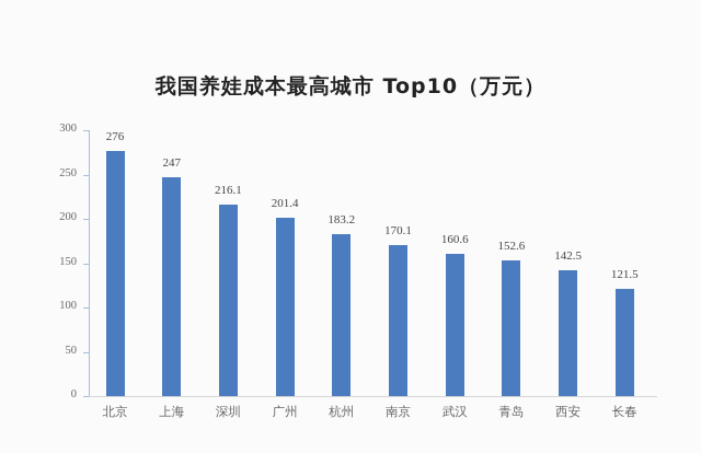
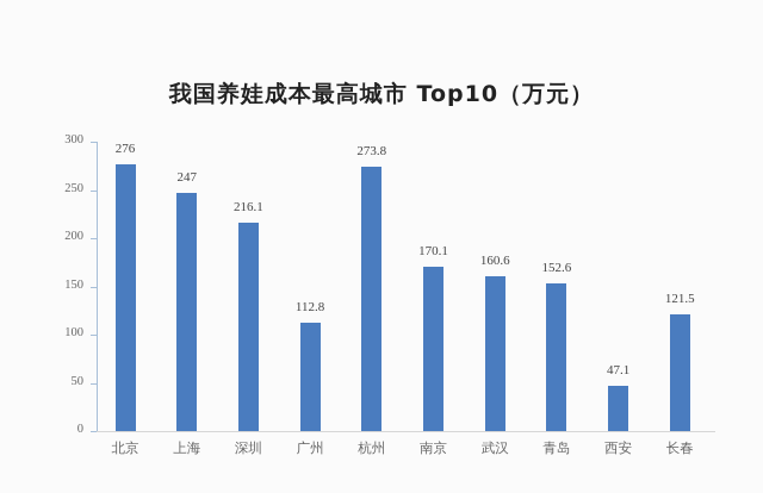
广州: 201.4 -> 112.8
杭州: 183.2 -> 273.8
西安: 142.5 -> 47.1
